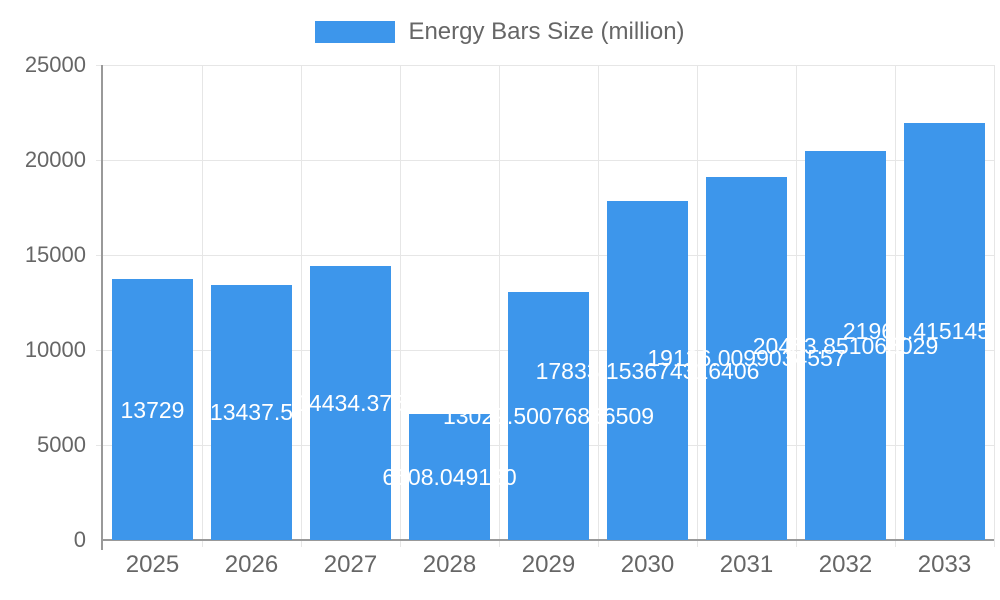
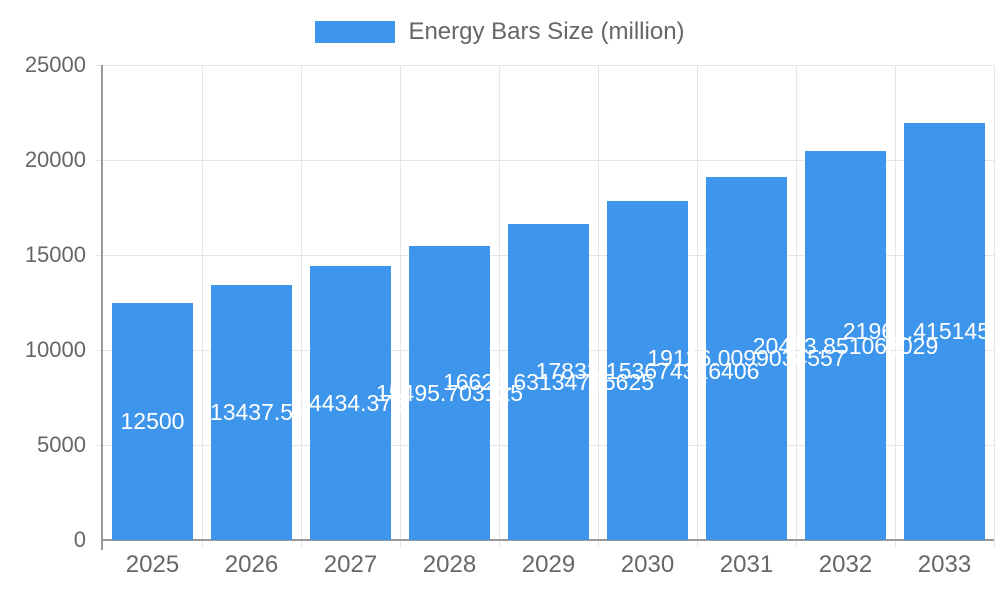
2025: 13729 -> 12500
2028: 6608.049130 -> 15495.703125
2029: 13029.50076866509 -> 16625.63134765625
